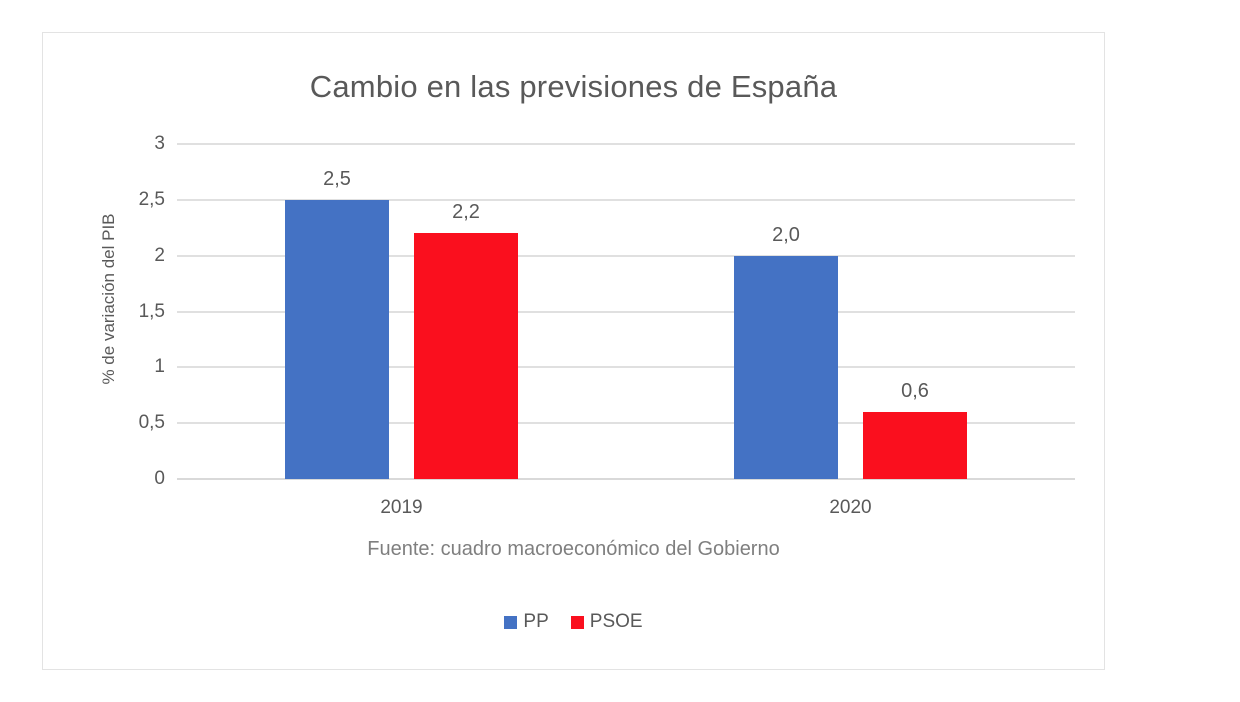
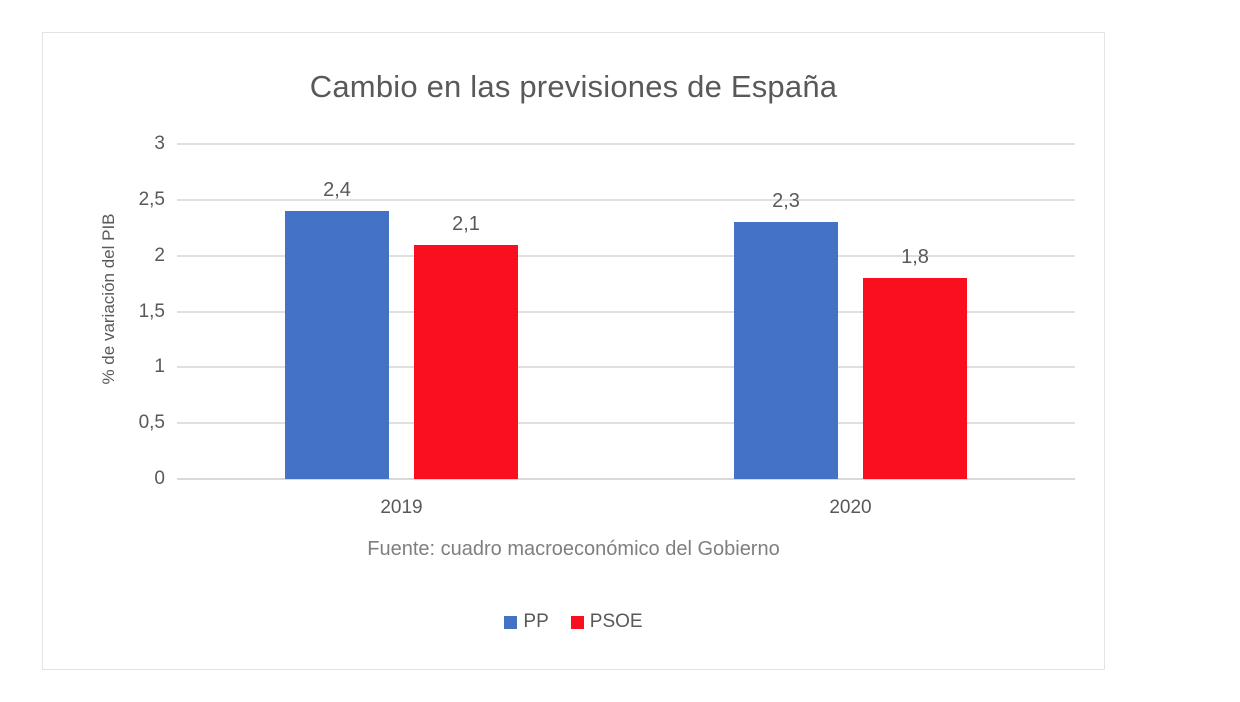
PP/2019: 2,5 -> 2,4
PSOE/2019: 2,2 -> 2,1
PP/2020: 2,0 -> 2,3
PSOE/2020: 0,6 -> 1,8
